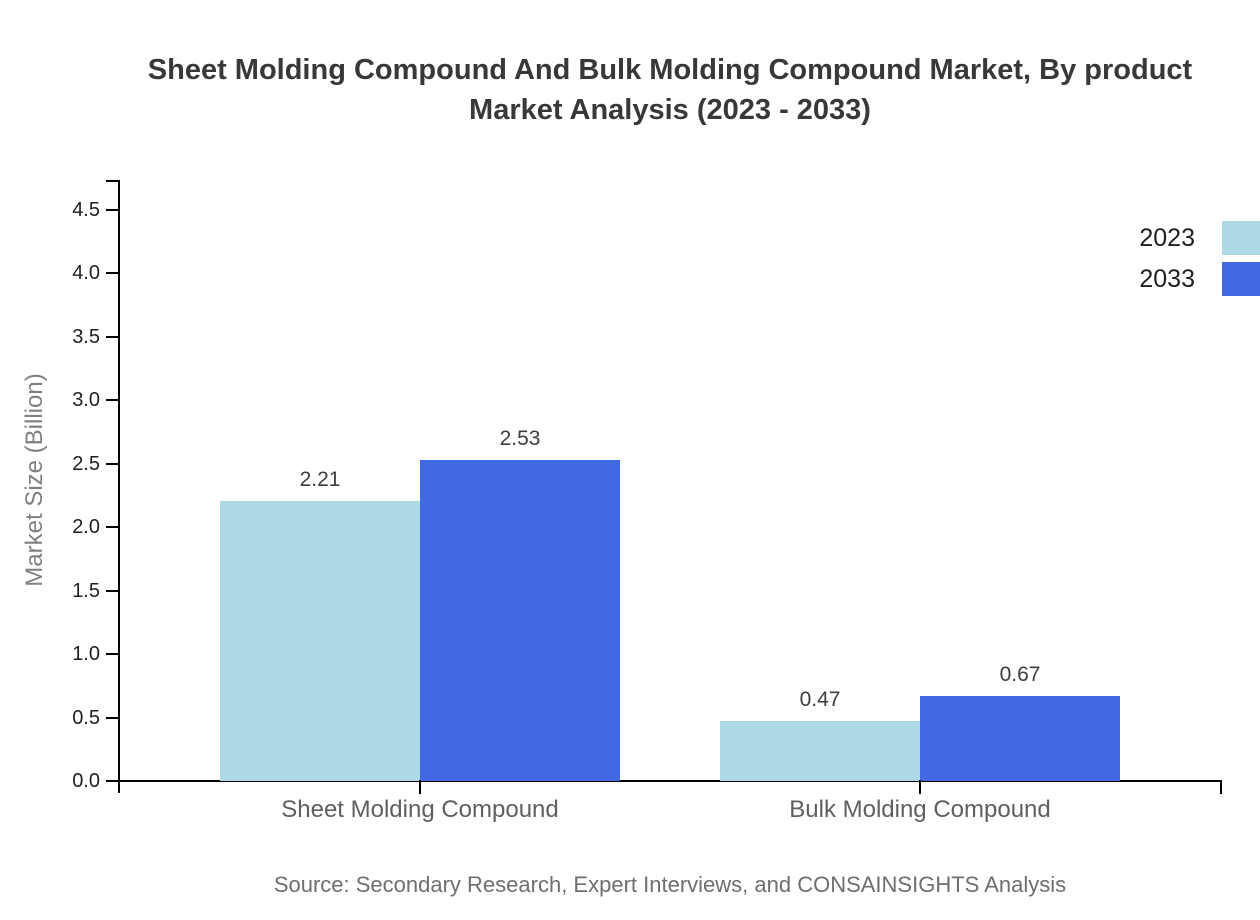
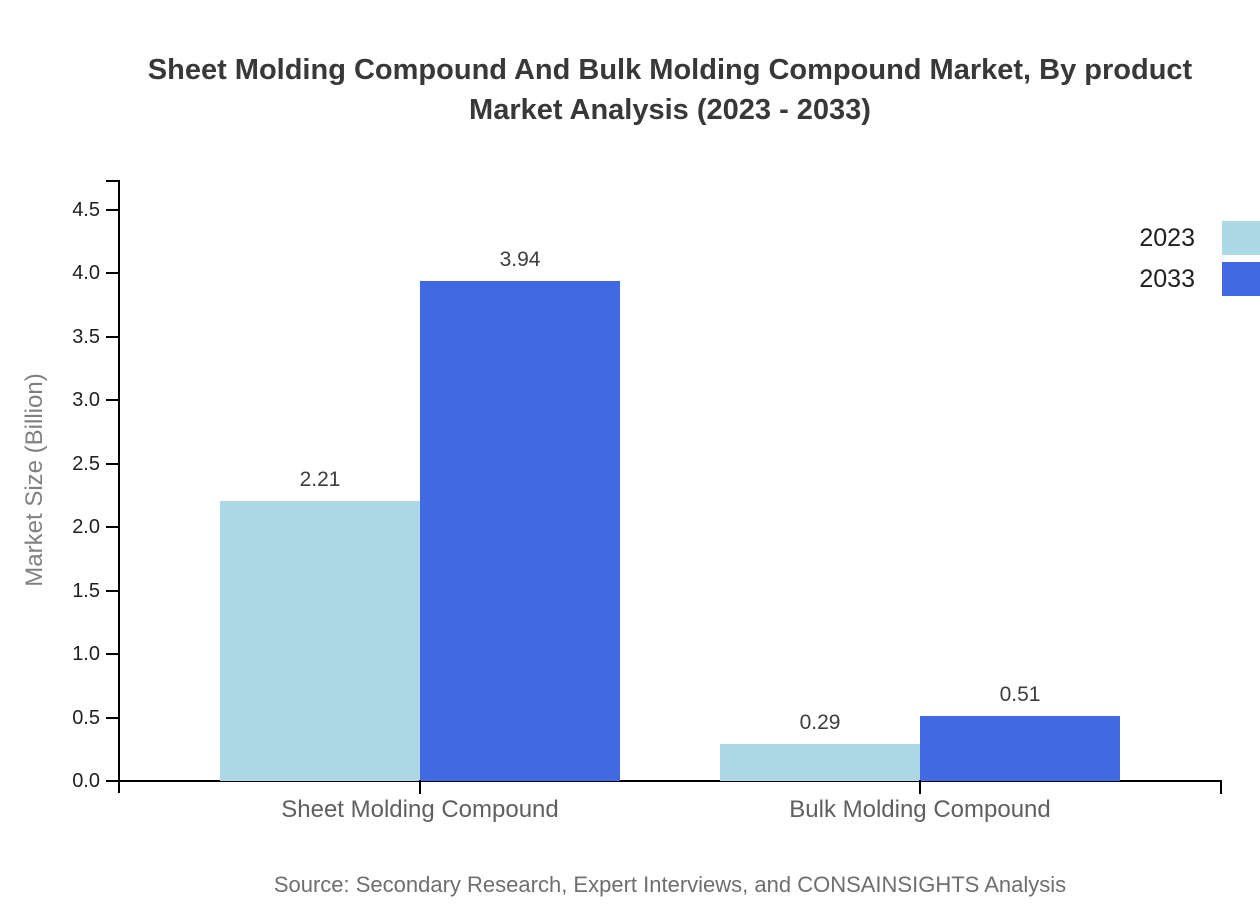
2033/Sheet Molding Compound: 2.53 -> 3.94
2023/Bulk Molding Compound: 0.47 -> 0.29
2033/Bulk Molding Compound: 0.67 -> 0.51
